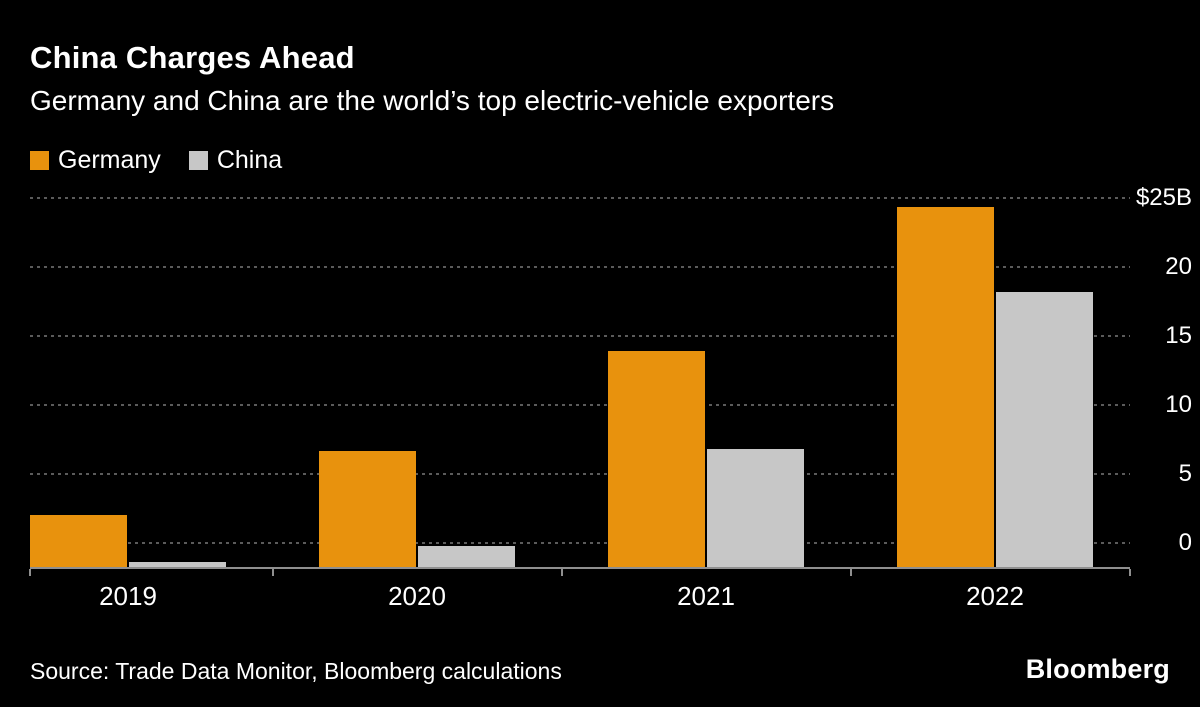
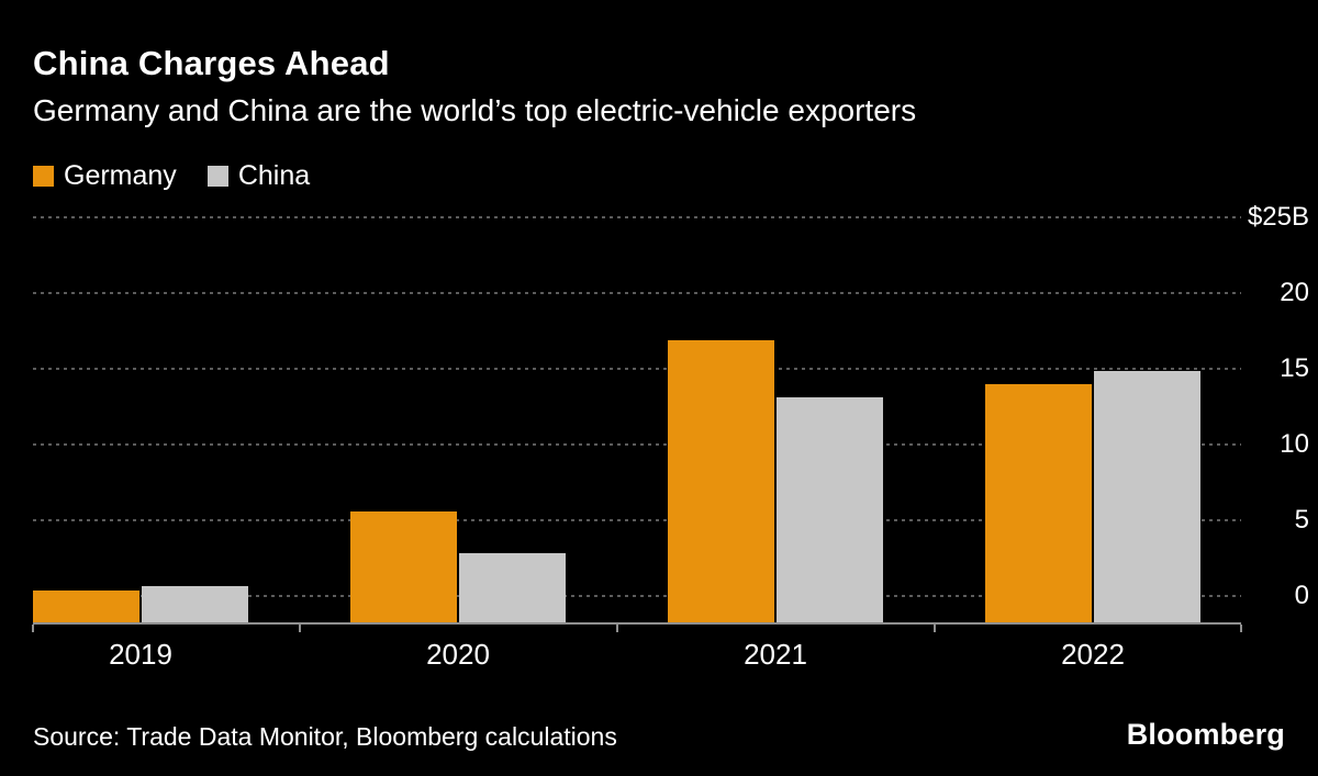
Germany/2019: $3.6B -> $2.0B
China/2019: $0.4B -> $2.3B
Germany/2020: $7.9B -> $6.9B
China/2020: $1.5B -> $4.3B
Germany/2021: $14.6B -> $17.4B
China/2021: $8.0B -> $13.9B
Germany/2022: $24.3B -> $14.7B
China/2022: $18.6B -> $15.5B
